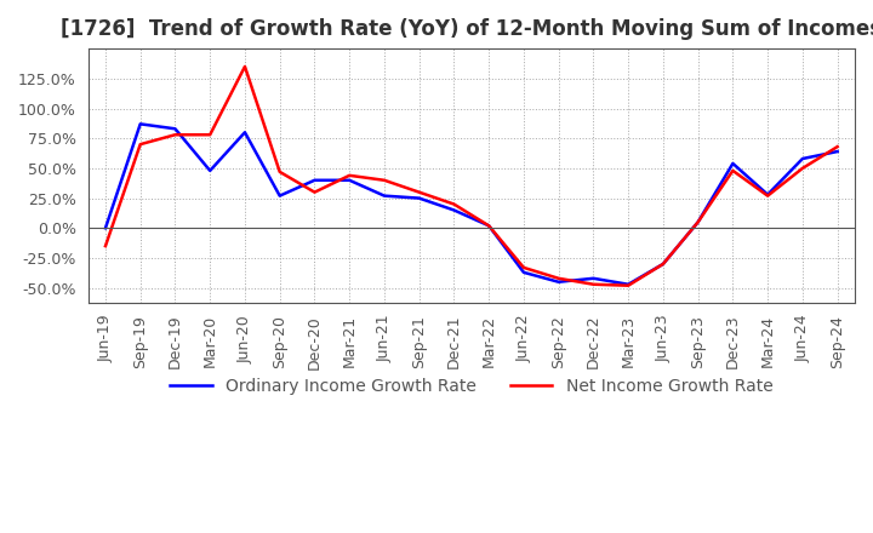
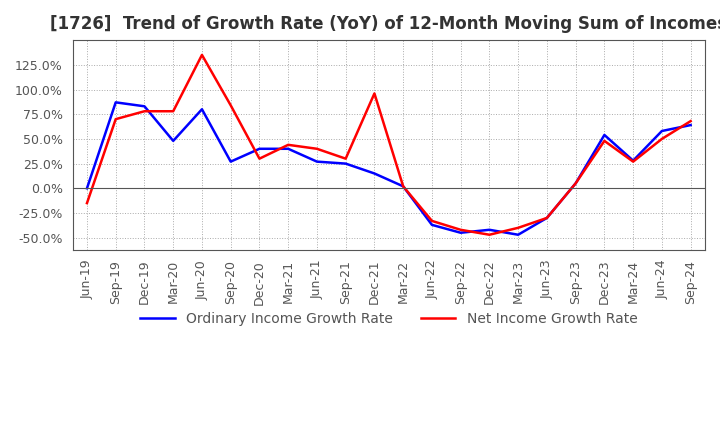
Net Income Growth Rate/Sep-20: 47% -> 84%
Net Income Growth Rate/Dec-21: 20% -> 96%
Net Income Growth Rate/Mar-23: -48% -> -40%
